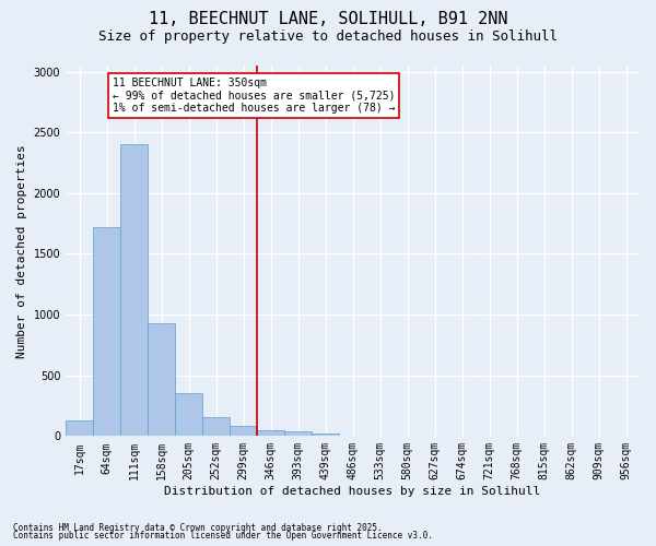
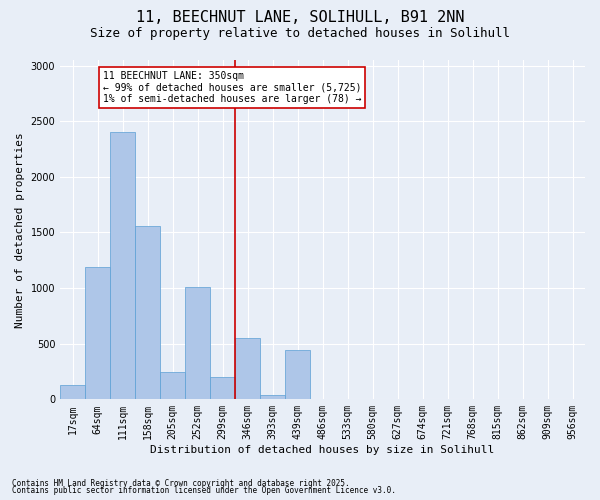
64sqm: 1720 -> 1190
158sqm: 930 -> 1560
205sqm: 350 -> 250
252sqm: 160 -> 1010
299sqm: 80 -> 200
346sqm: 50 -> 550
439sqm: 20 -> 440
